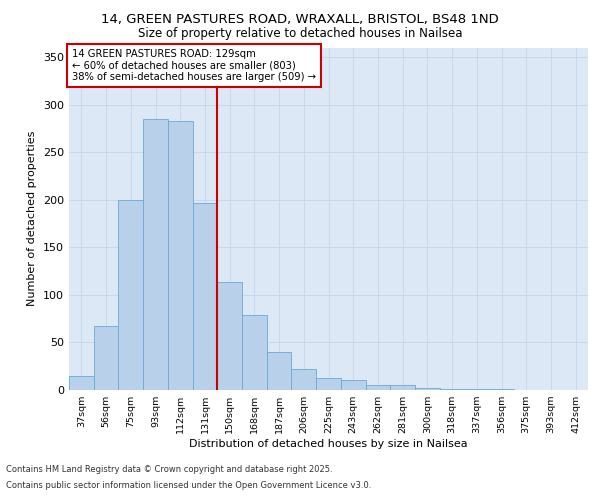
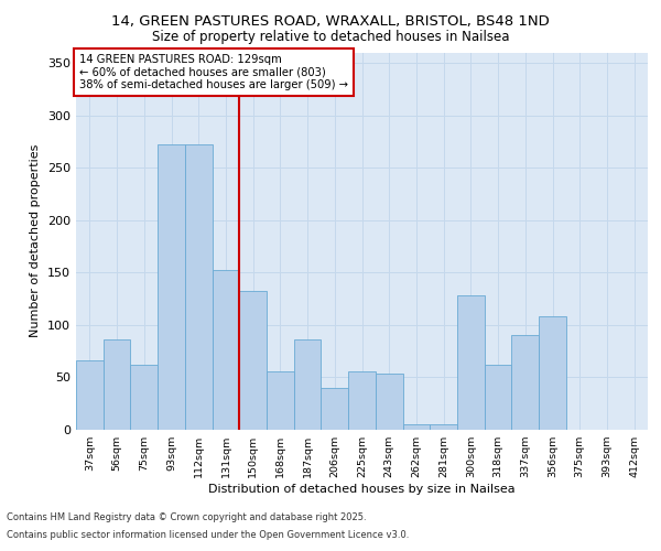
37sqm: 15 -> 66
56sqm: 67 -> 86
75sqm: 200 -> 62
93sqm: 285 -> 272
112sqm: 283 -> 272
131sqm: 197 -> 152
150sqm: 114 -> 132
168sqm: 79 -> 56
187sqm: 40 -> 86
206sqm: 22 -> 40
225sqm: 13 -> 56
243sqm: 10 -> 54
300sqm: 2 -> 128
318sqm: 1 -> 62
337sqm: 1 -> 90
356sqm: 1 -> 108
